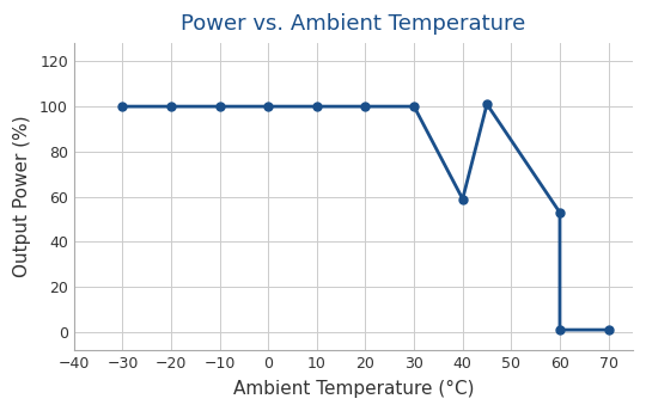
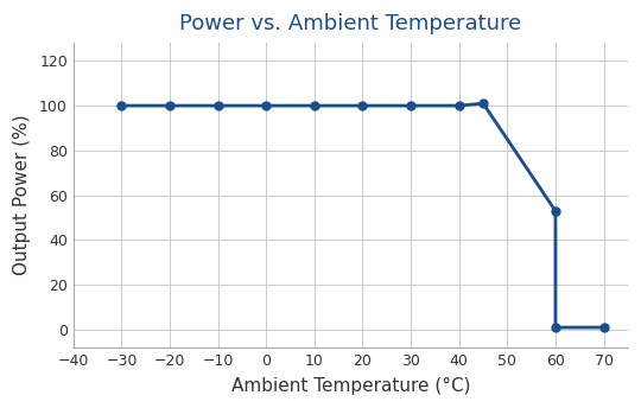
40: 59 -> 100
